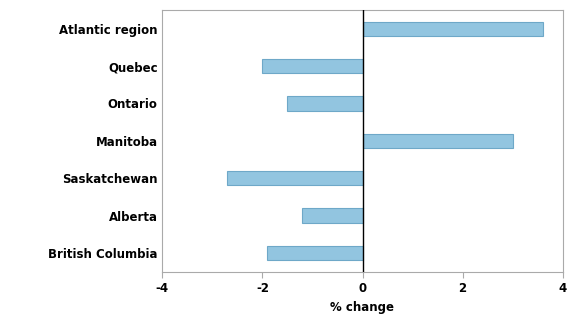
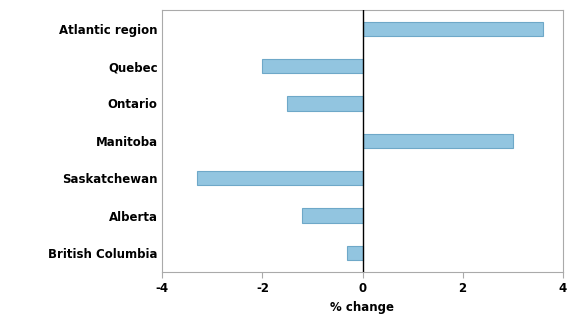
Saskatchewan: -2.7 -> -3.3
British Columbia: -1.9 -> -0.3
